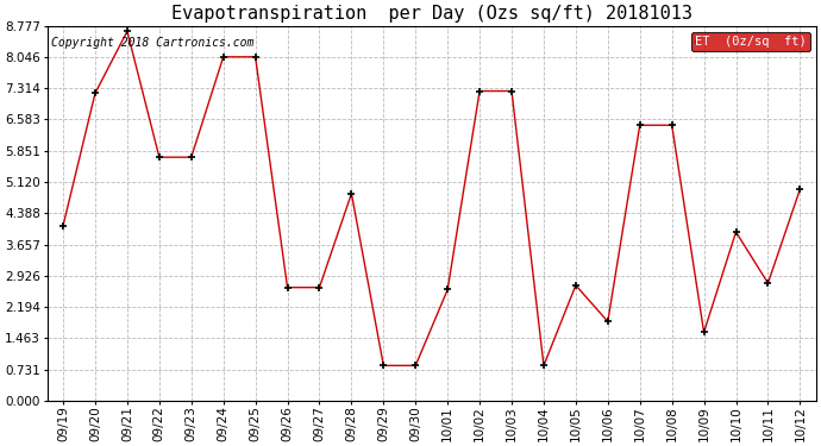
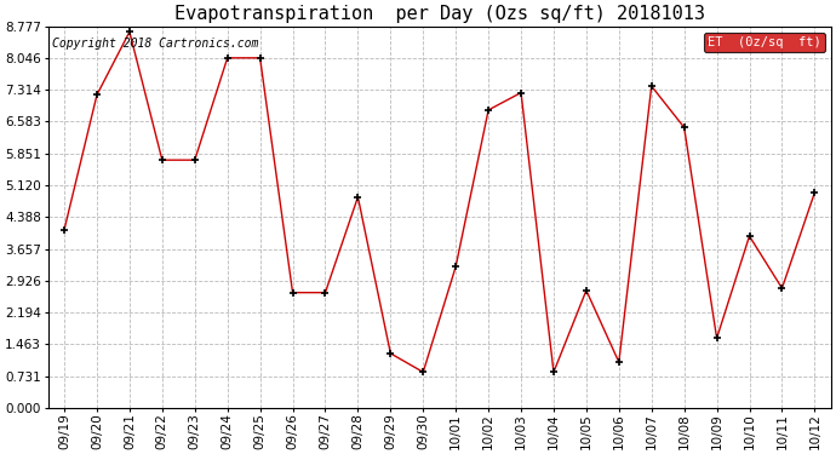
09/29: 0.82 -> 1.25
10/01: 2.60 -> 3.25
10/02: 7.25 -> 6.85
10/06: 1.85 -> 1.05
10/07: 6.45 -> 7.40
